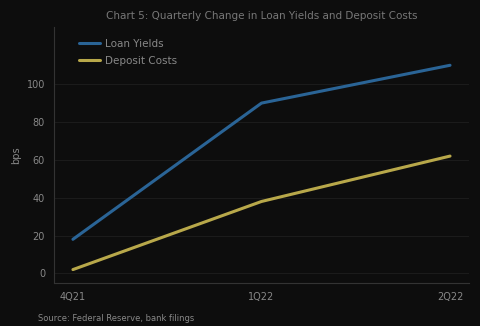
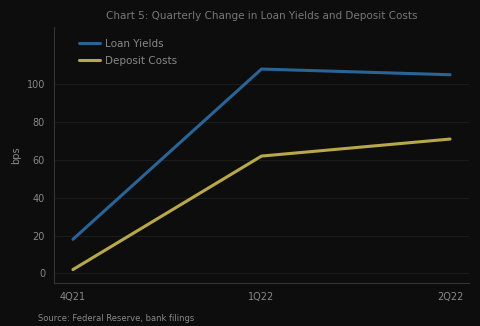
Loan Yields/1Q22: 90 -> 108
Deposit Costs/1Q22: 38 -> 62
Loan Yields/2Q22: 110 -> 105
Deposit Costs/2Q22: 62 -> 71
